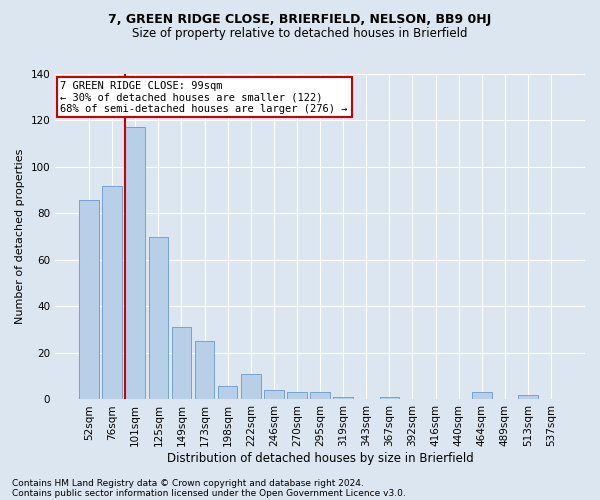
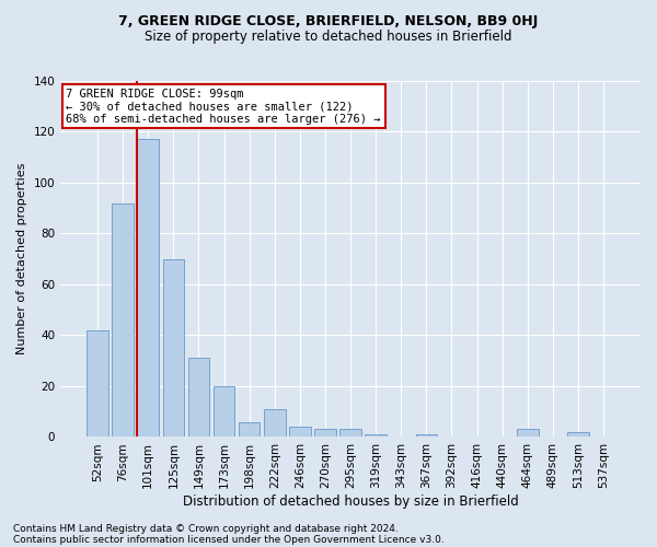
52sqm: 86 -> 42
173sqm: 25 -> 20
